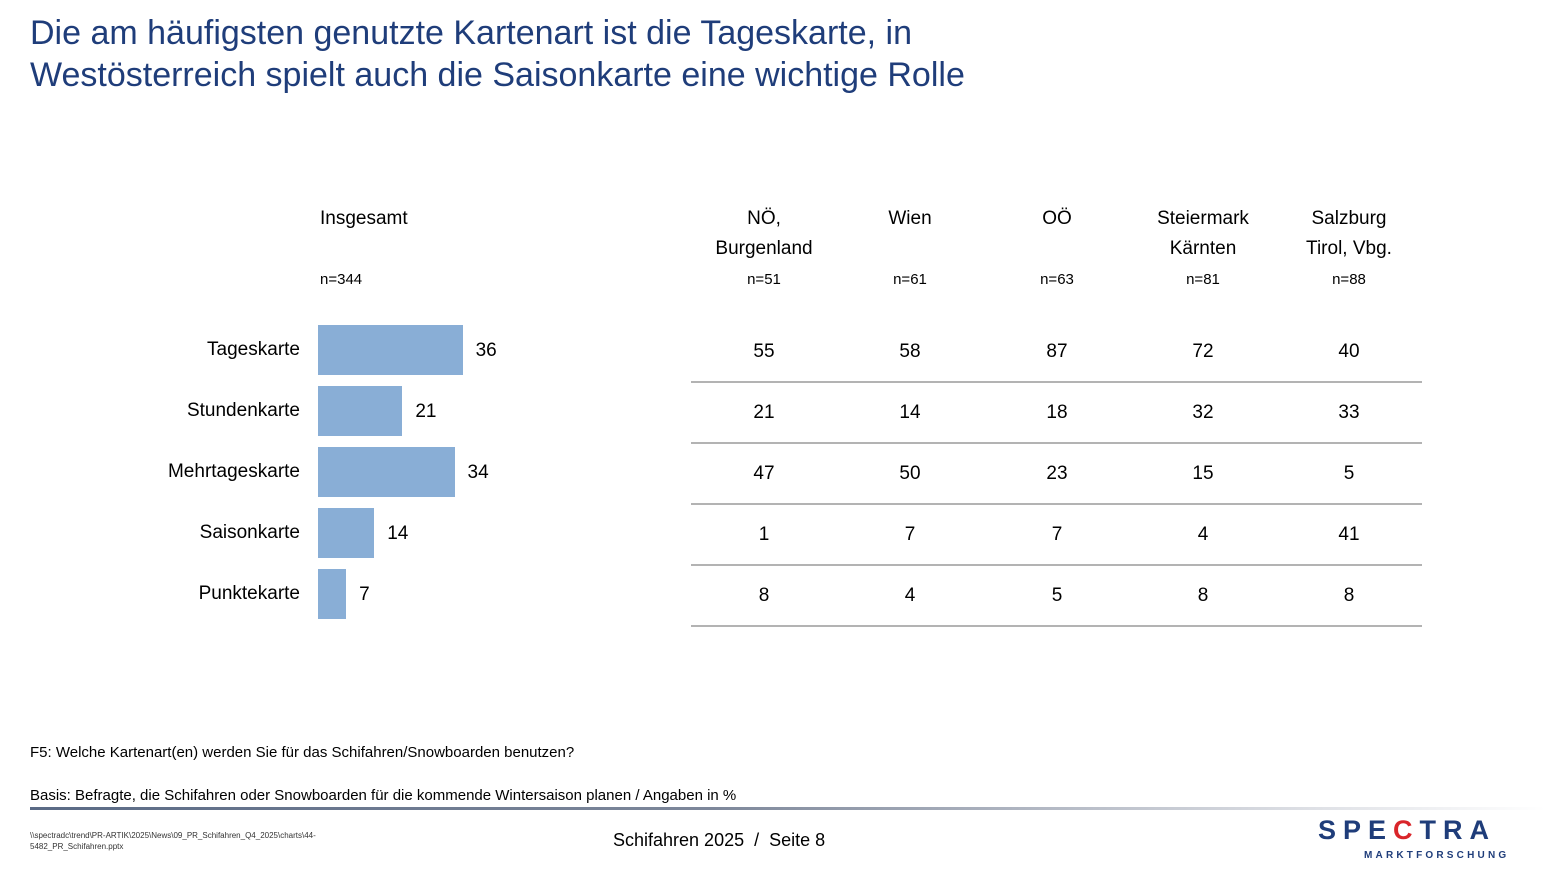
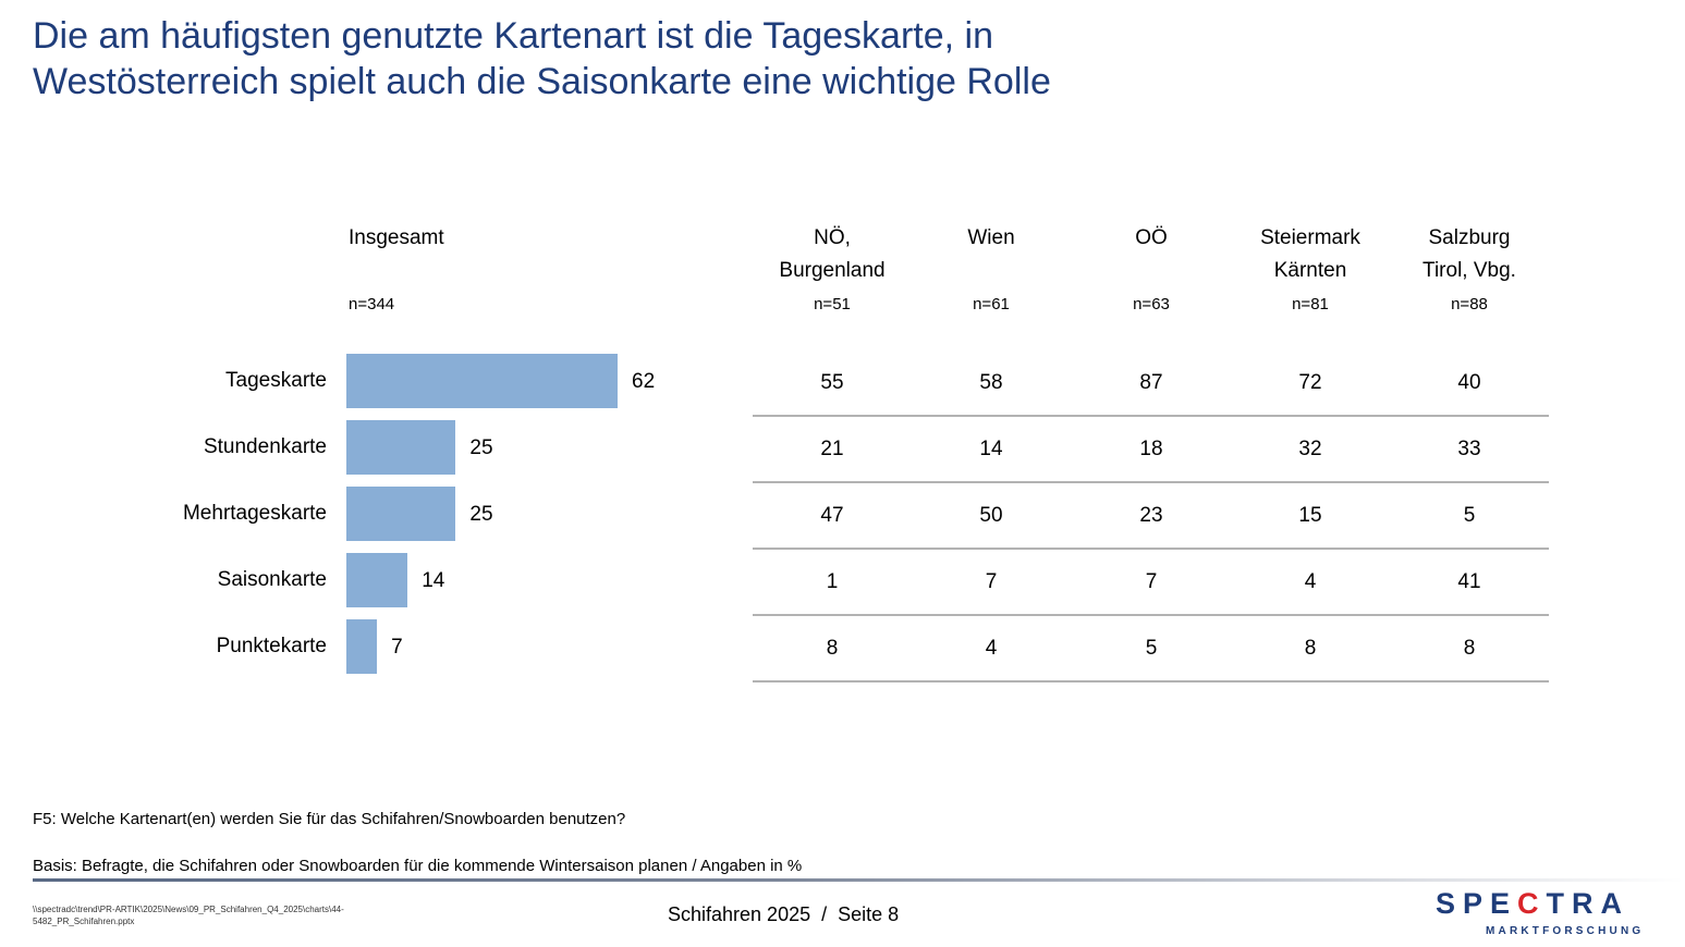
Tageskarte: 36 -> 62
Stundenkarte: 21 -> 25
Mehrtageskarte: 34 -> 25
